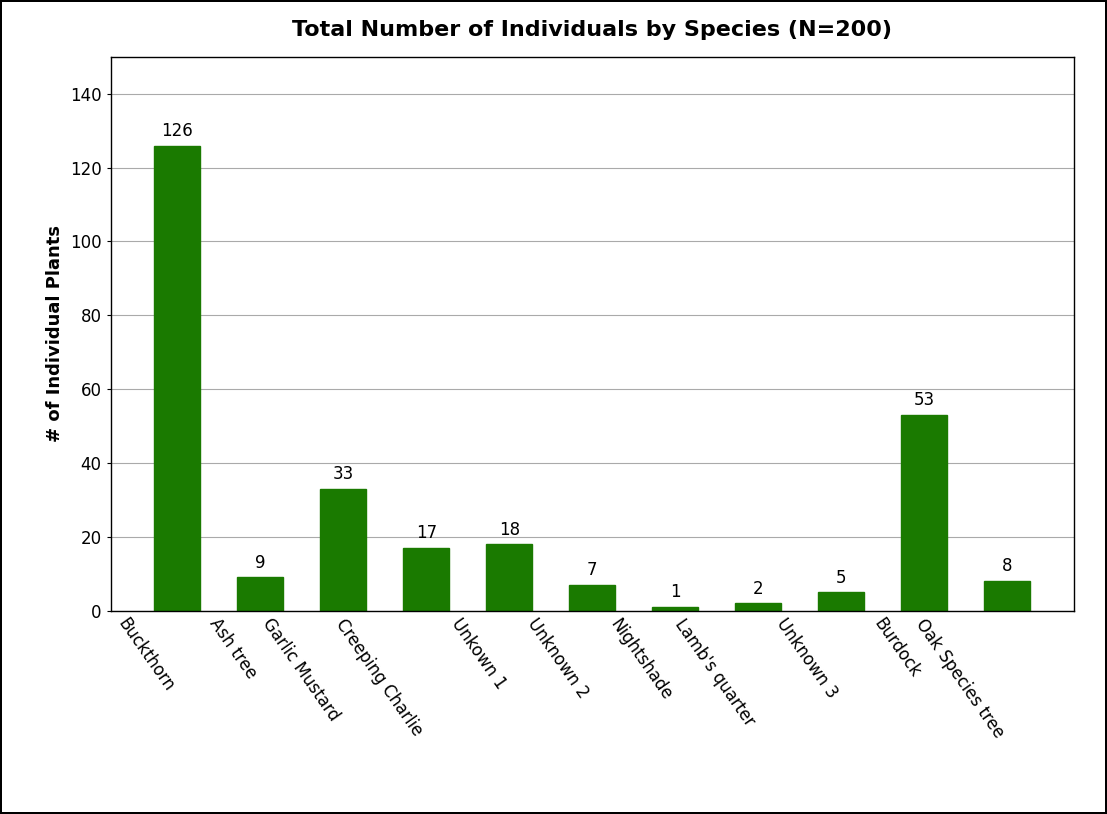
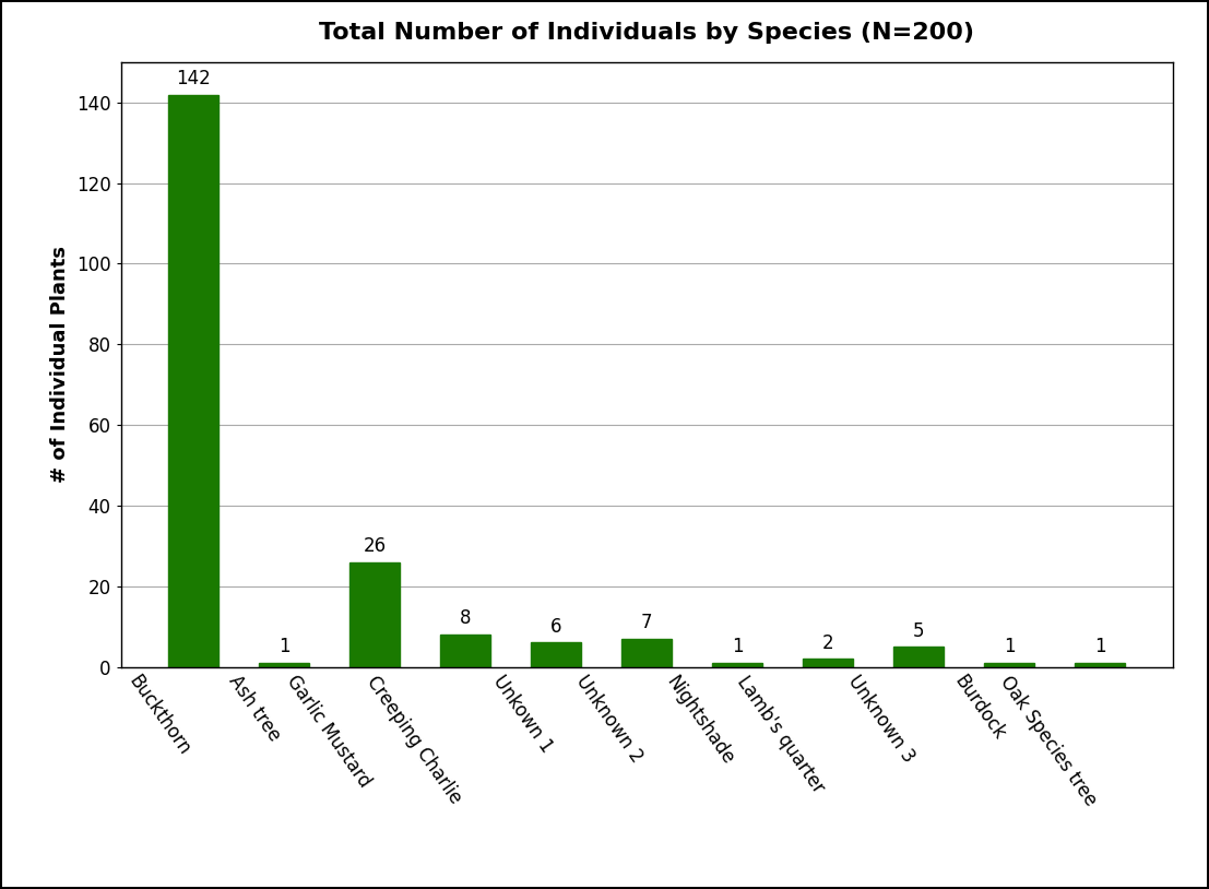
Buckthorn: 126 -> 142
Ash tree: 9 -> 1
Garlic Mustard: 33 -> 26
Creeping Charlie: 17 -> 8
Unkown 1: 18 -> 6
Burdock: 53 -> 1
Oak Species tree: 8 -> 1
